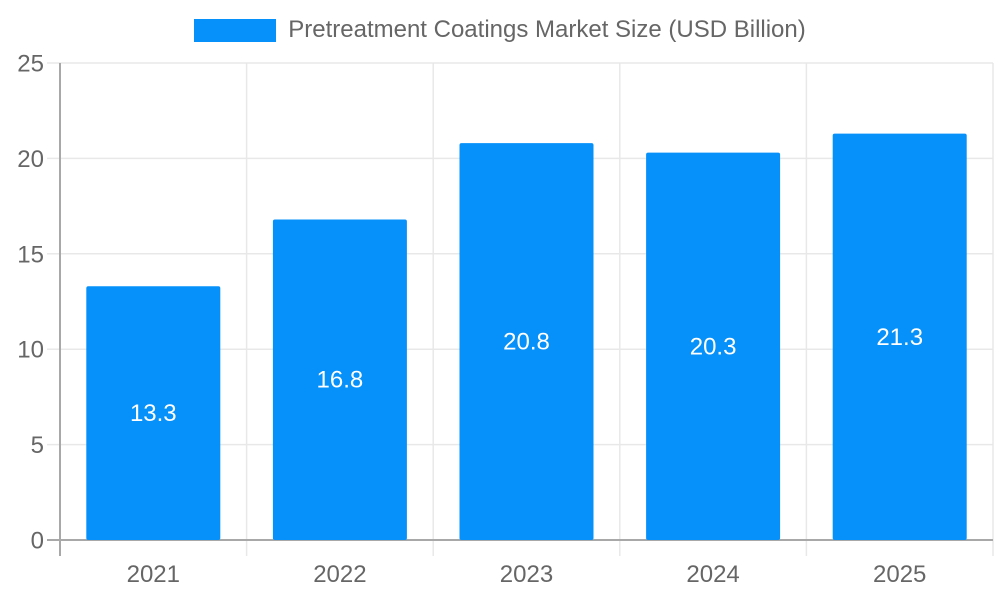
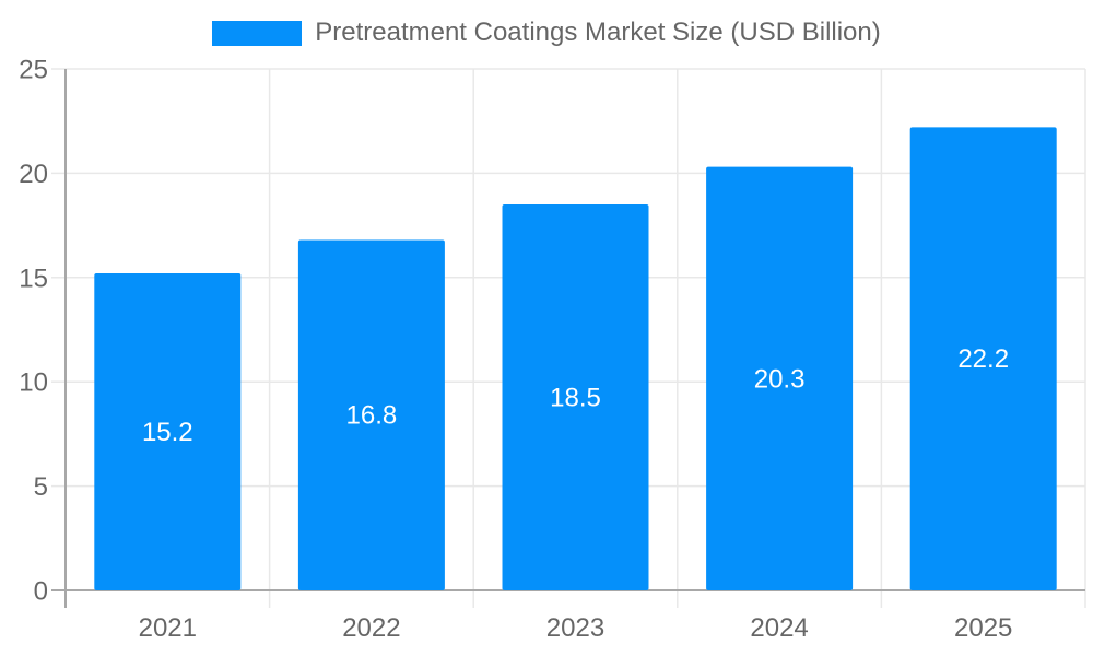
2021: 13.3 -> 15.2
2023: 20.8 -> 18.5
2025: 21.3 -> 22.2
